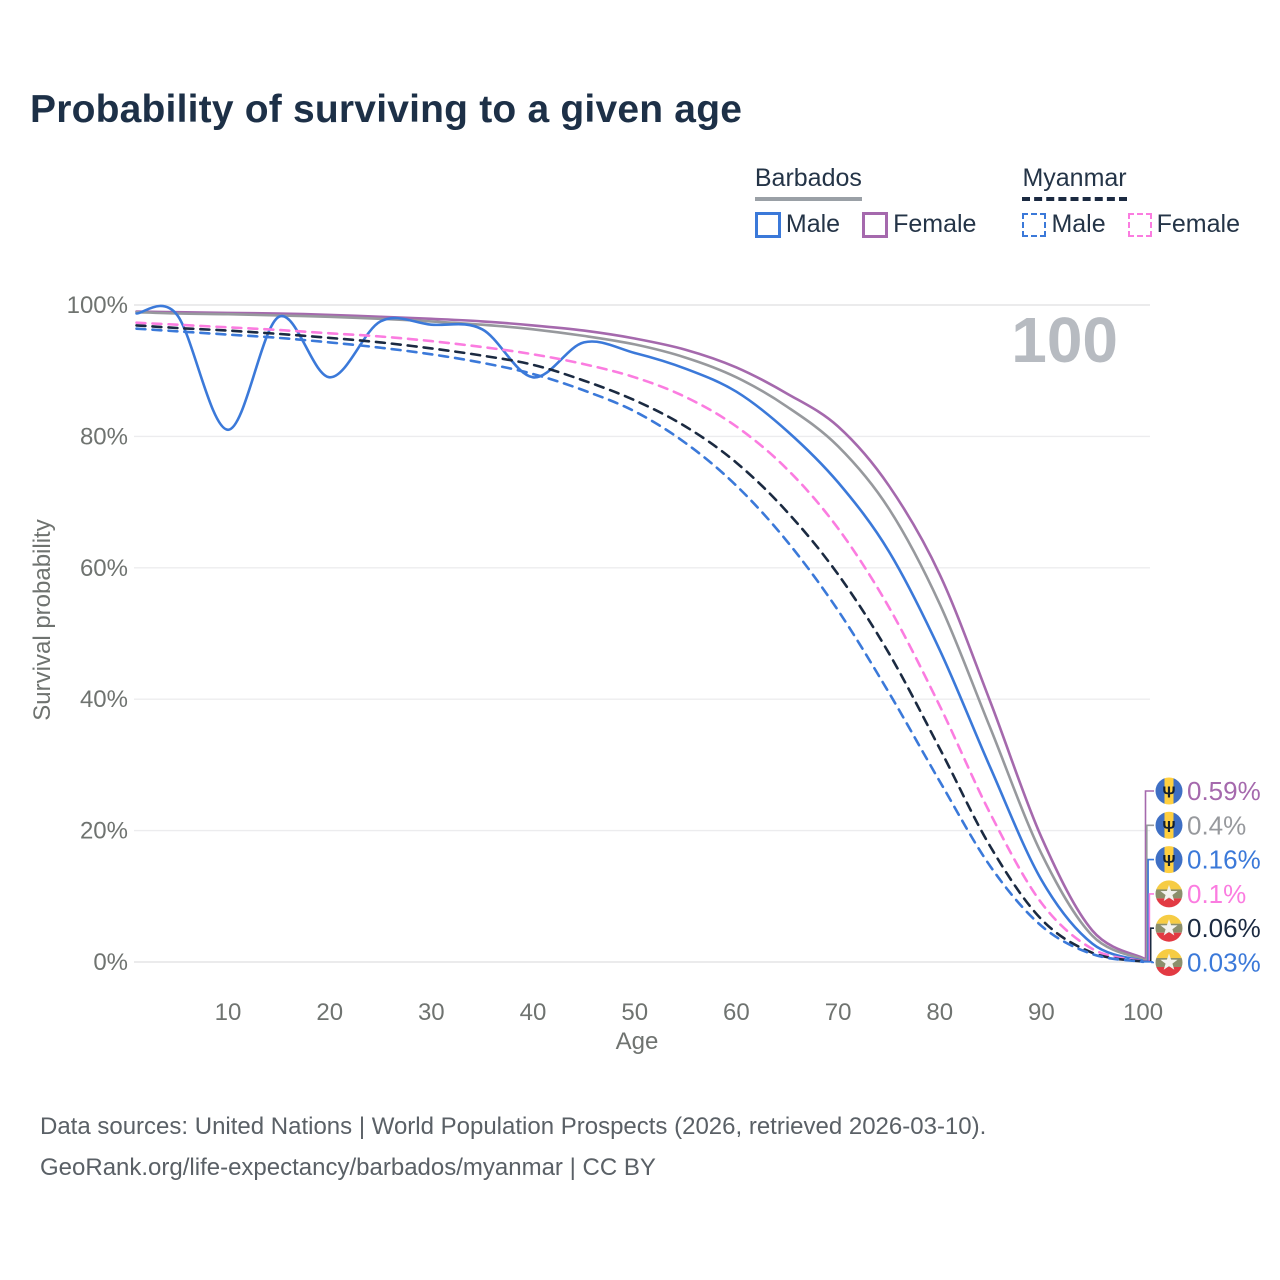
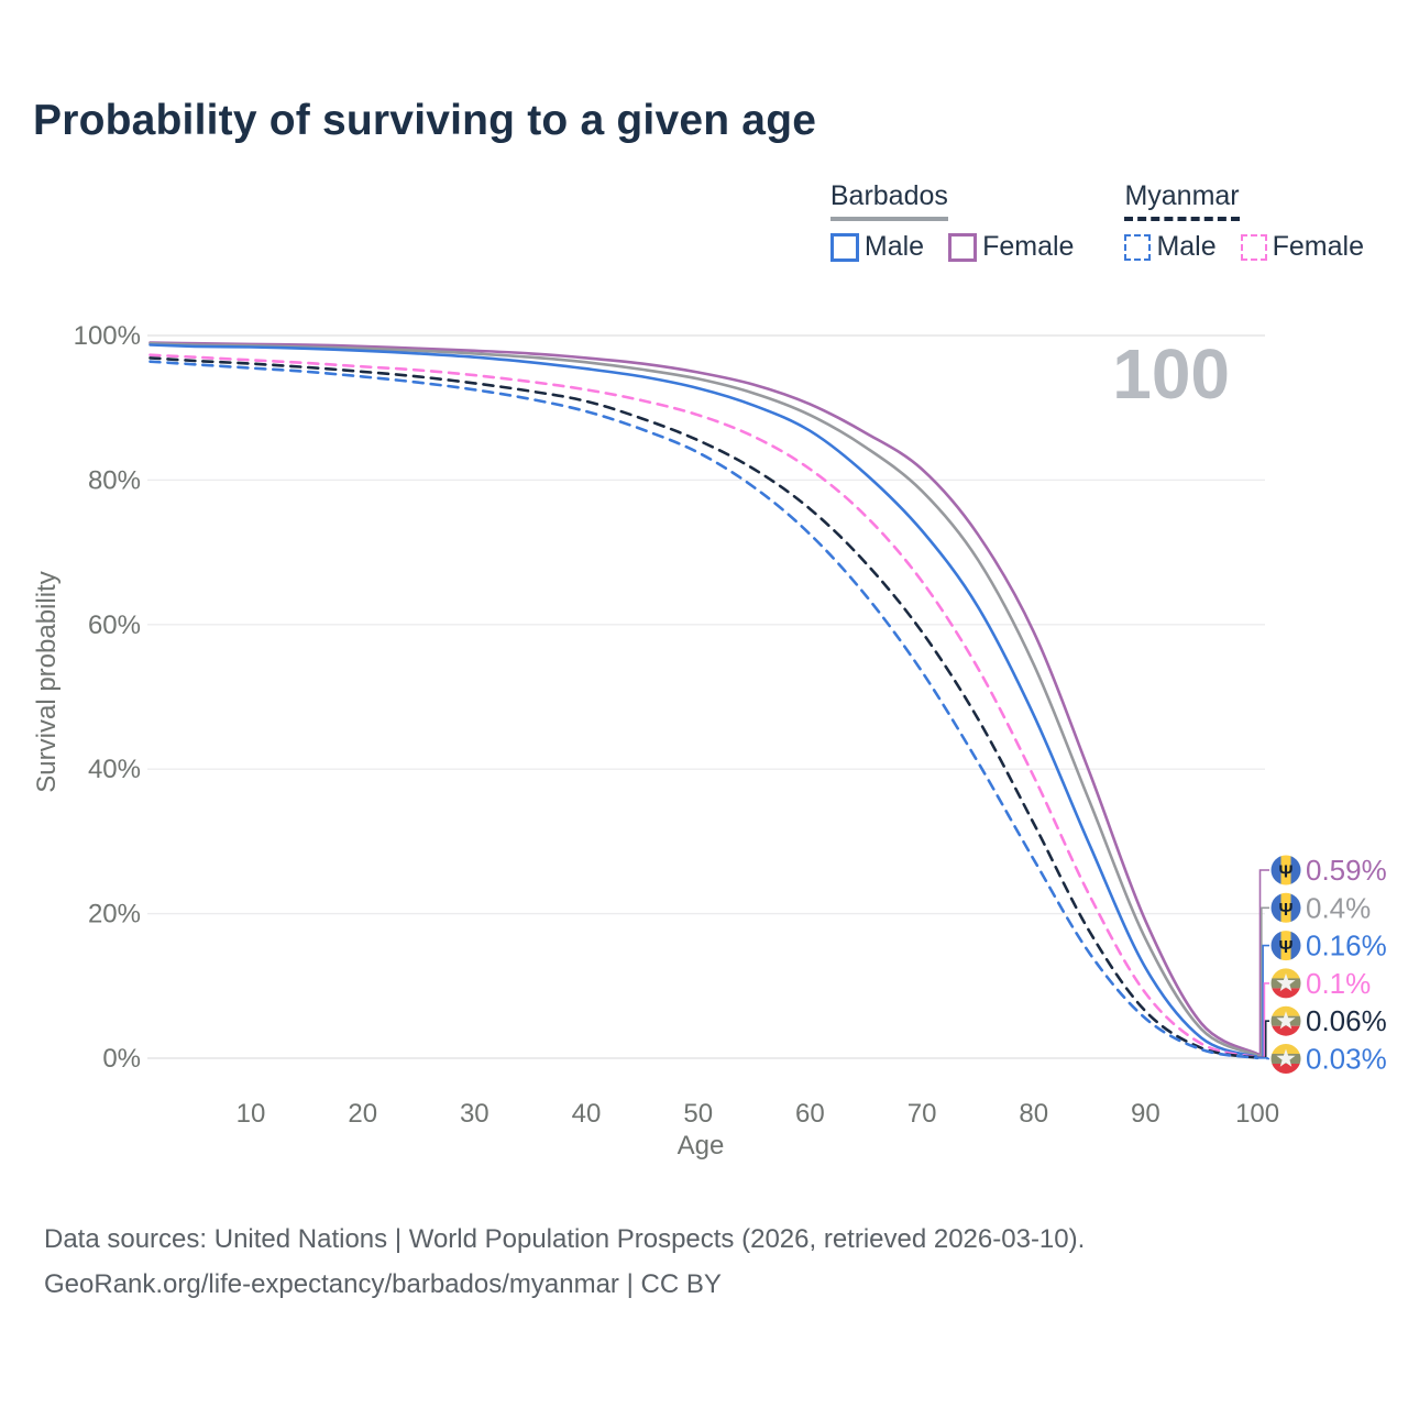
Barbados Male/10: 81% -> 98%
Barbados Male/20: 89% -> 98%
Barbados Male/40: 89% -> 95%
